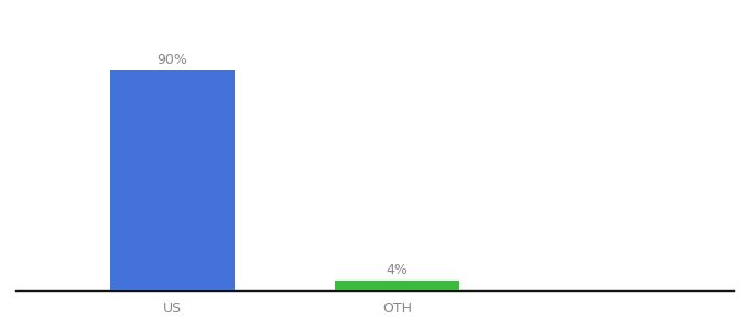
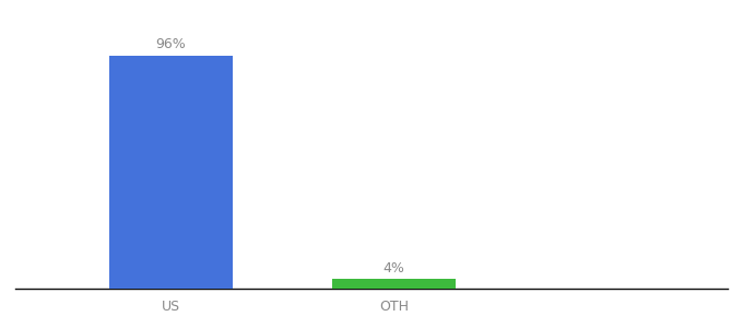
US: 90% -> 96%
